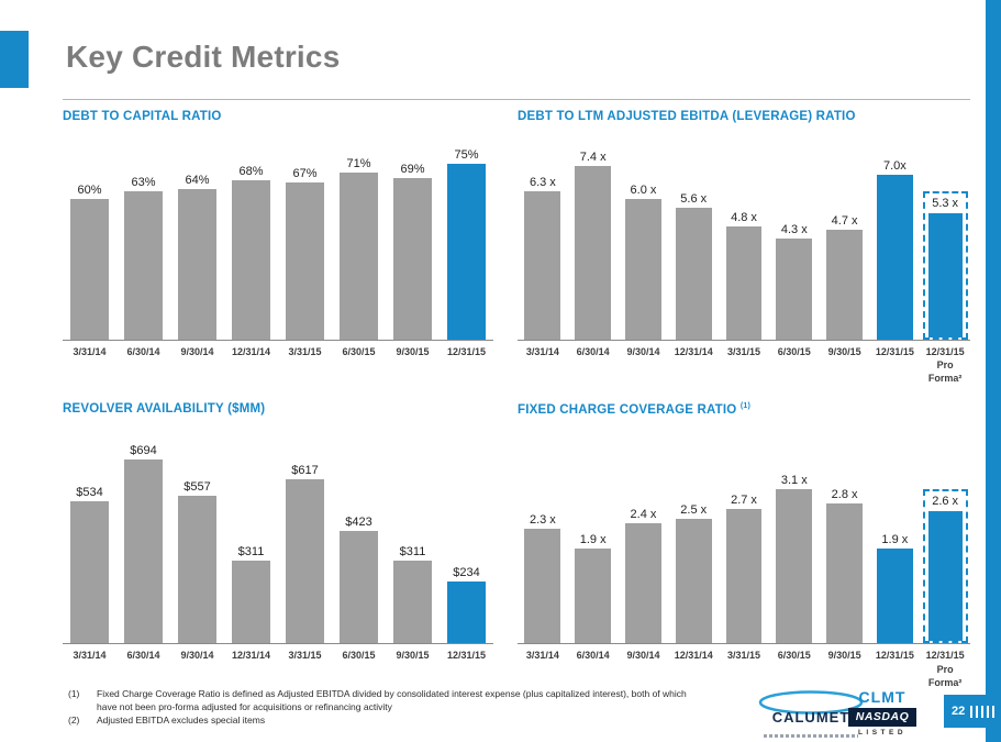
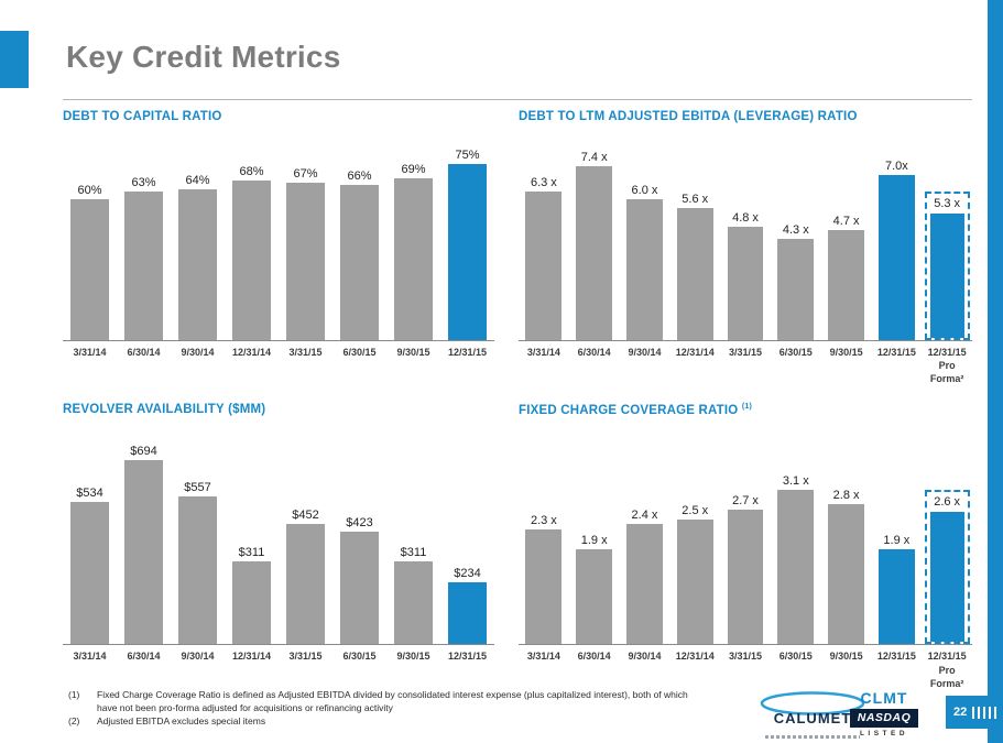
DEBT TO CAPITAL RATIO/6/30/15: 71% -> 66%
REVOLVER AVAILABILITY ($MM)/3/31/15: $617 -> $452
